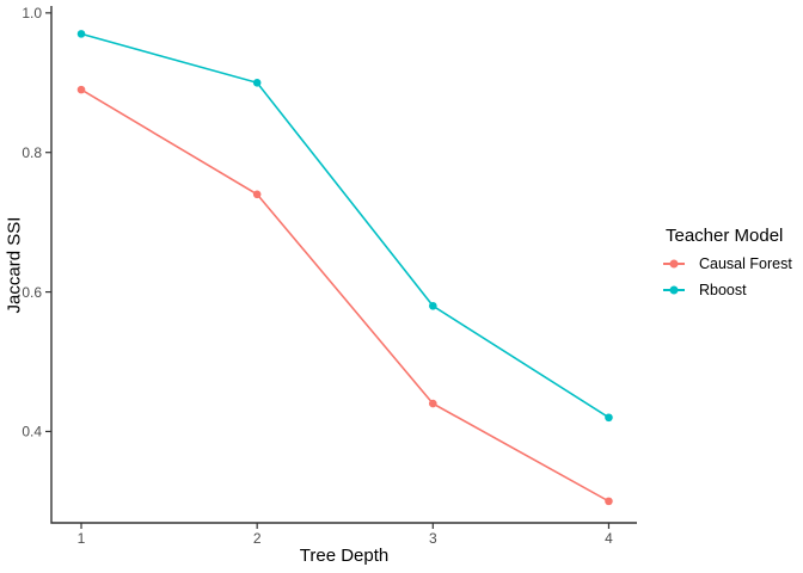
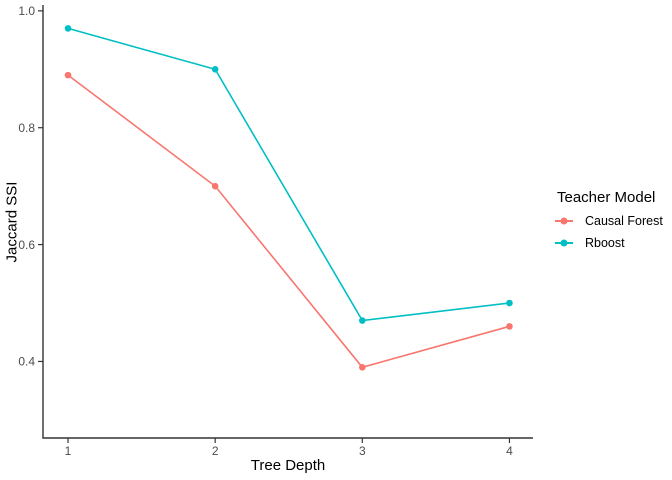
Causal Forest/2: 0.74 -> 0.70
Causal Forest/3: 0.44 -> 0.39
Rboost/3: 0.58 -> 0.47
Causal Forest/4: 0.30 -> 0.46
Rboost/4: 0.42 -> 0.50
